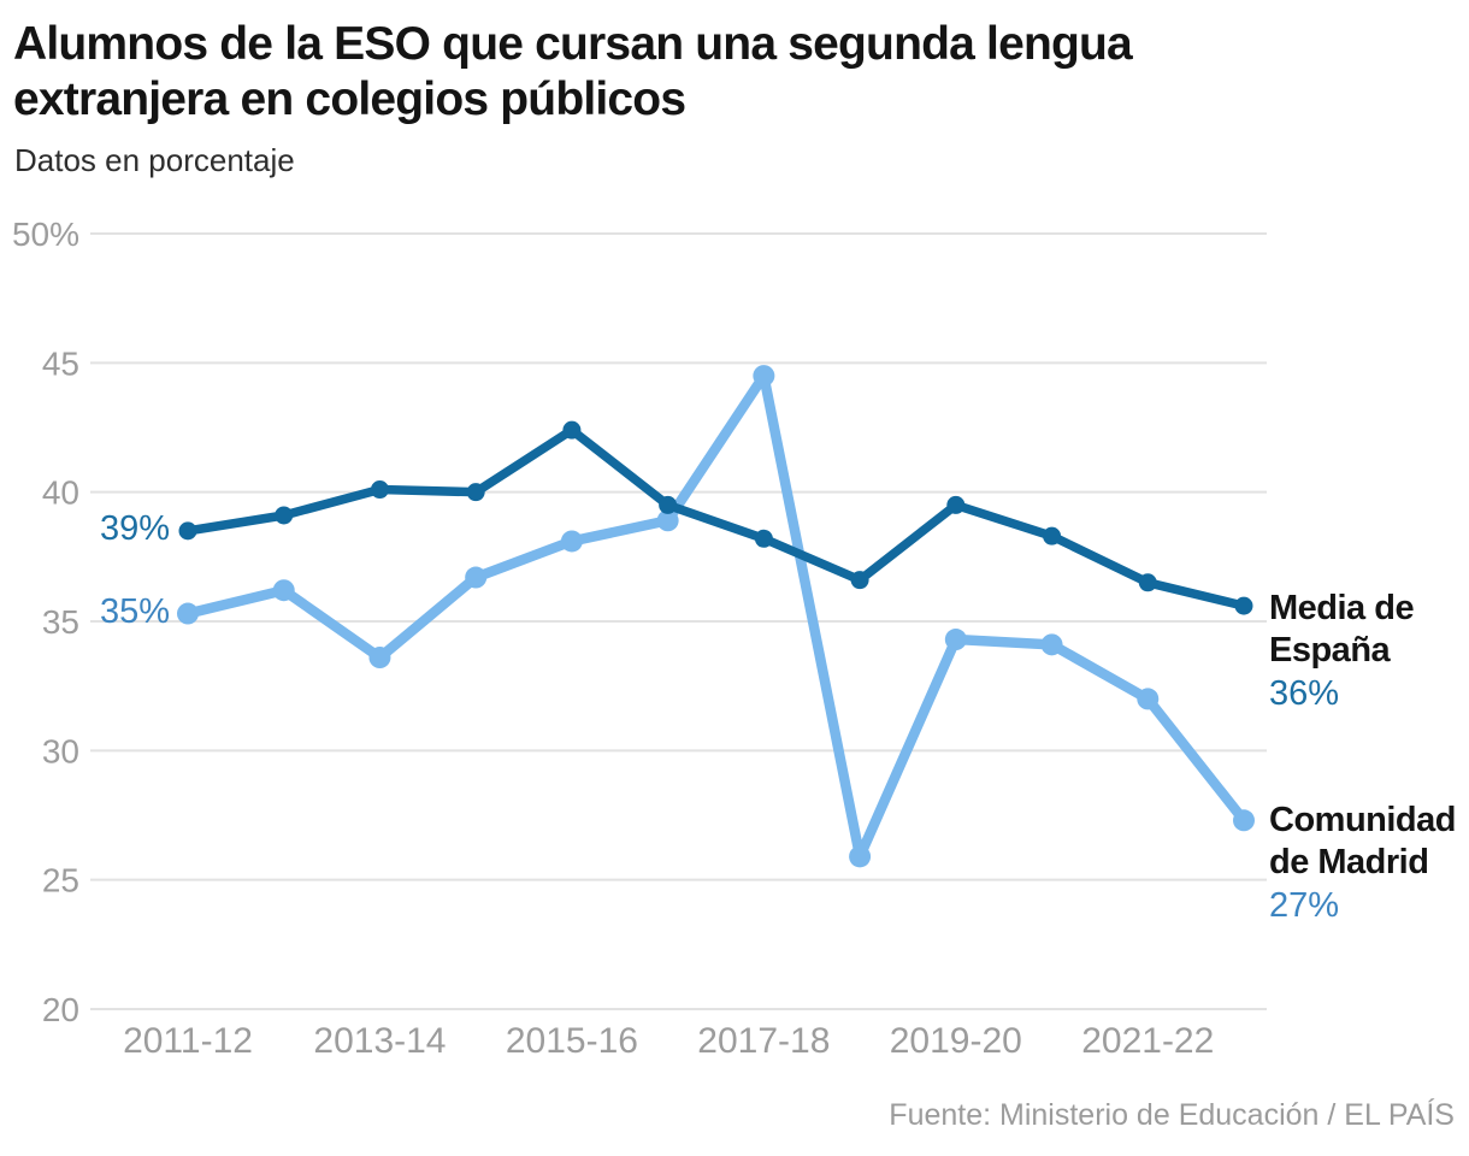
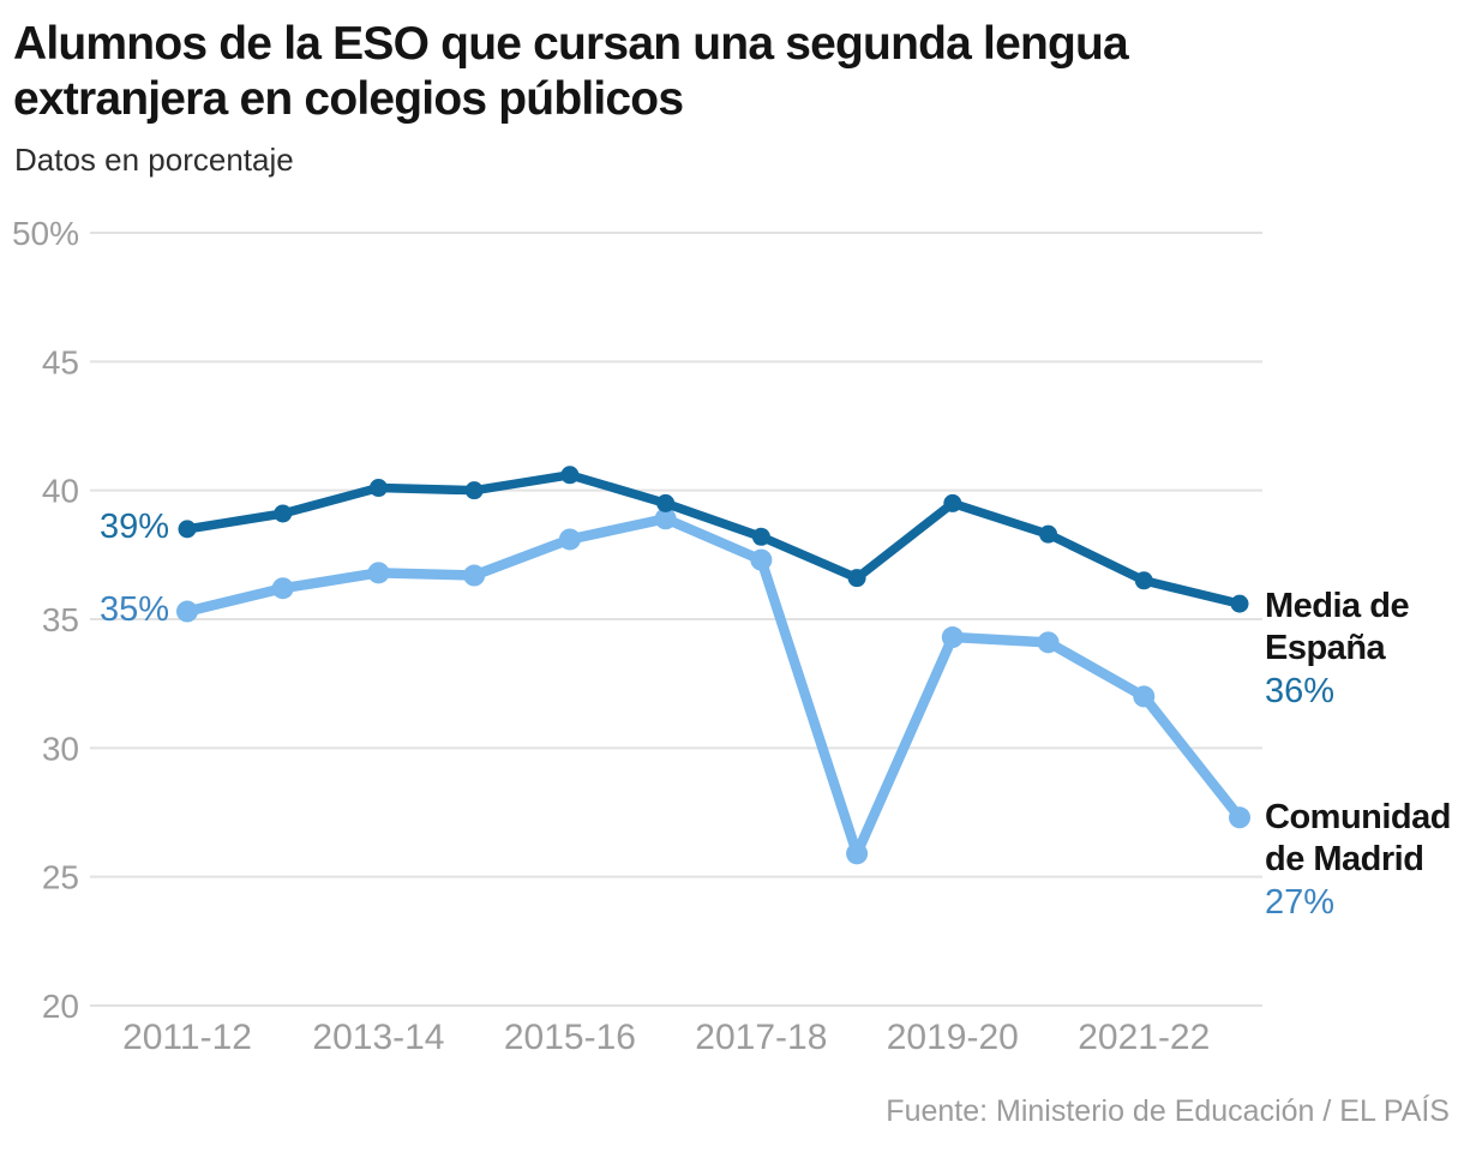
Comunidad de Madrid/2013-14: 33.6% -> 36.8%
Media de España/2015-16: 42.4% -> 40.6%
Comunidad de Madrid/2017-18: 44.5% -> 37.3%
